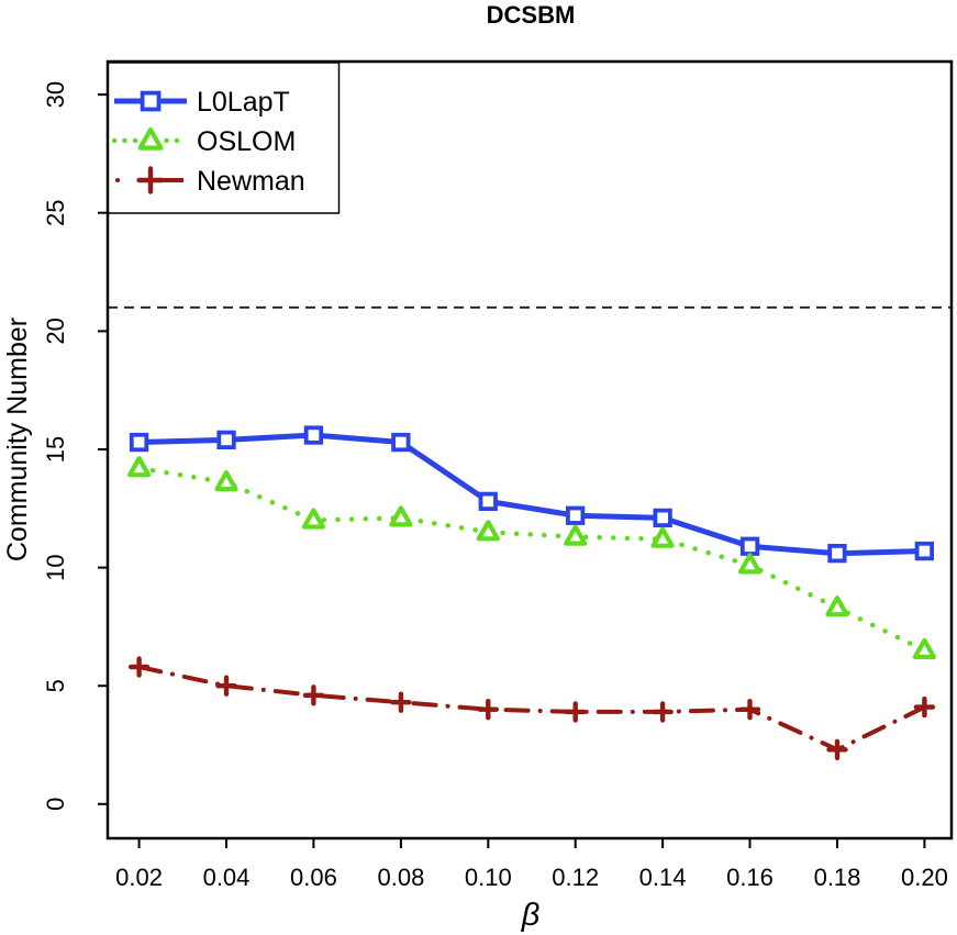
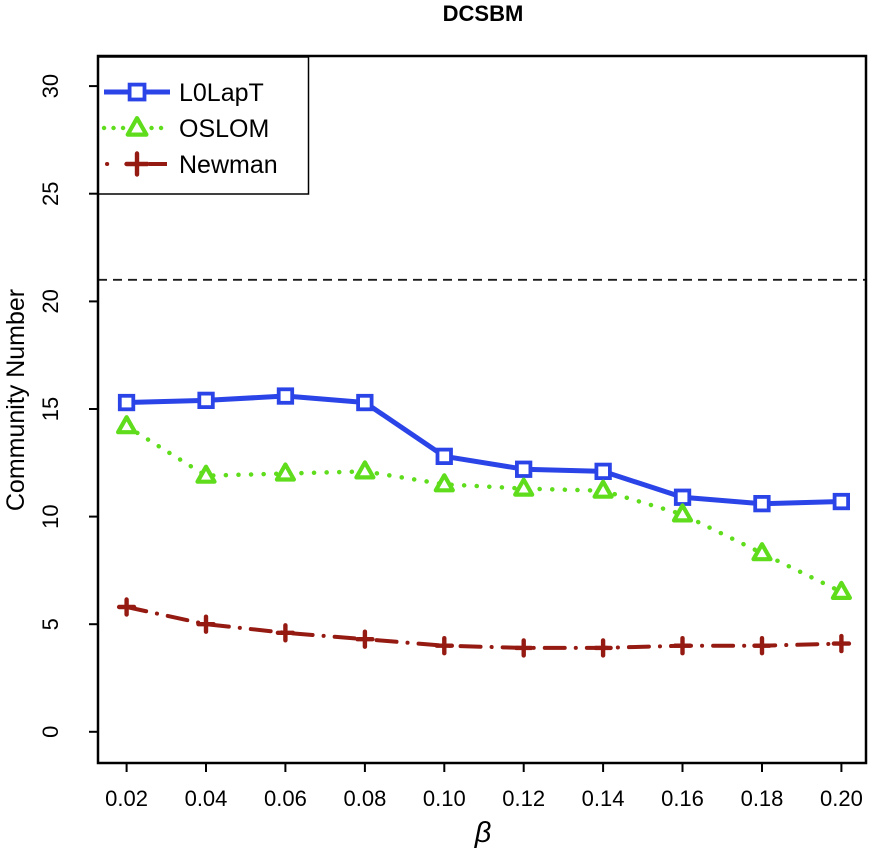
OSLOM/0.04: 13.6 -> 11.9
Newman/0.18: 2.3 -> 4.0
